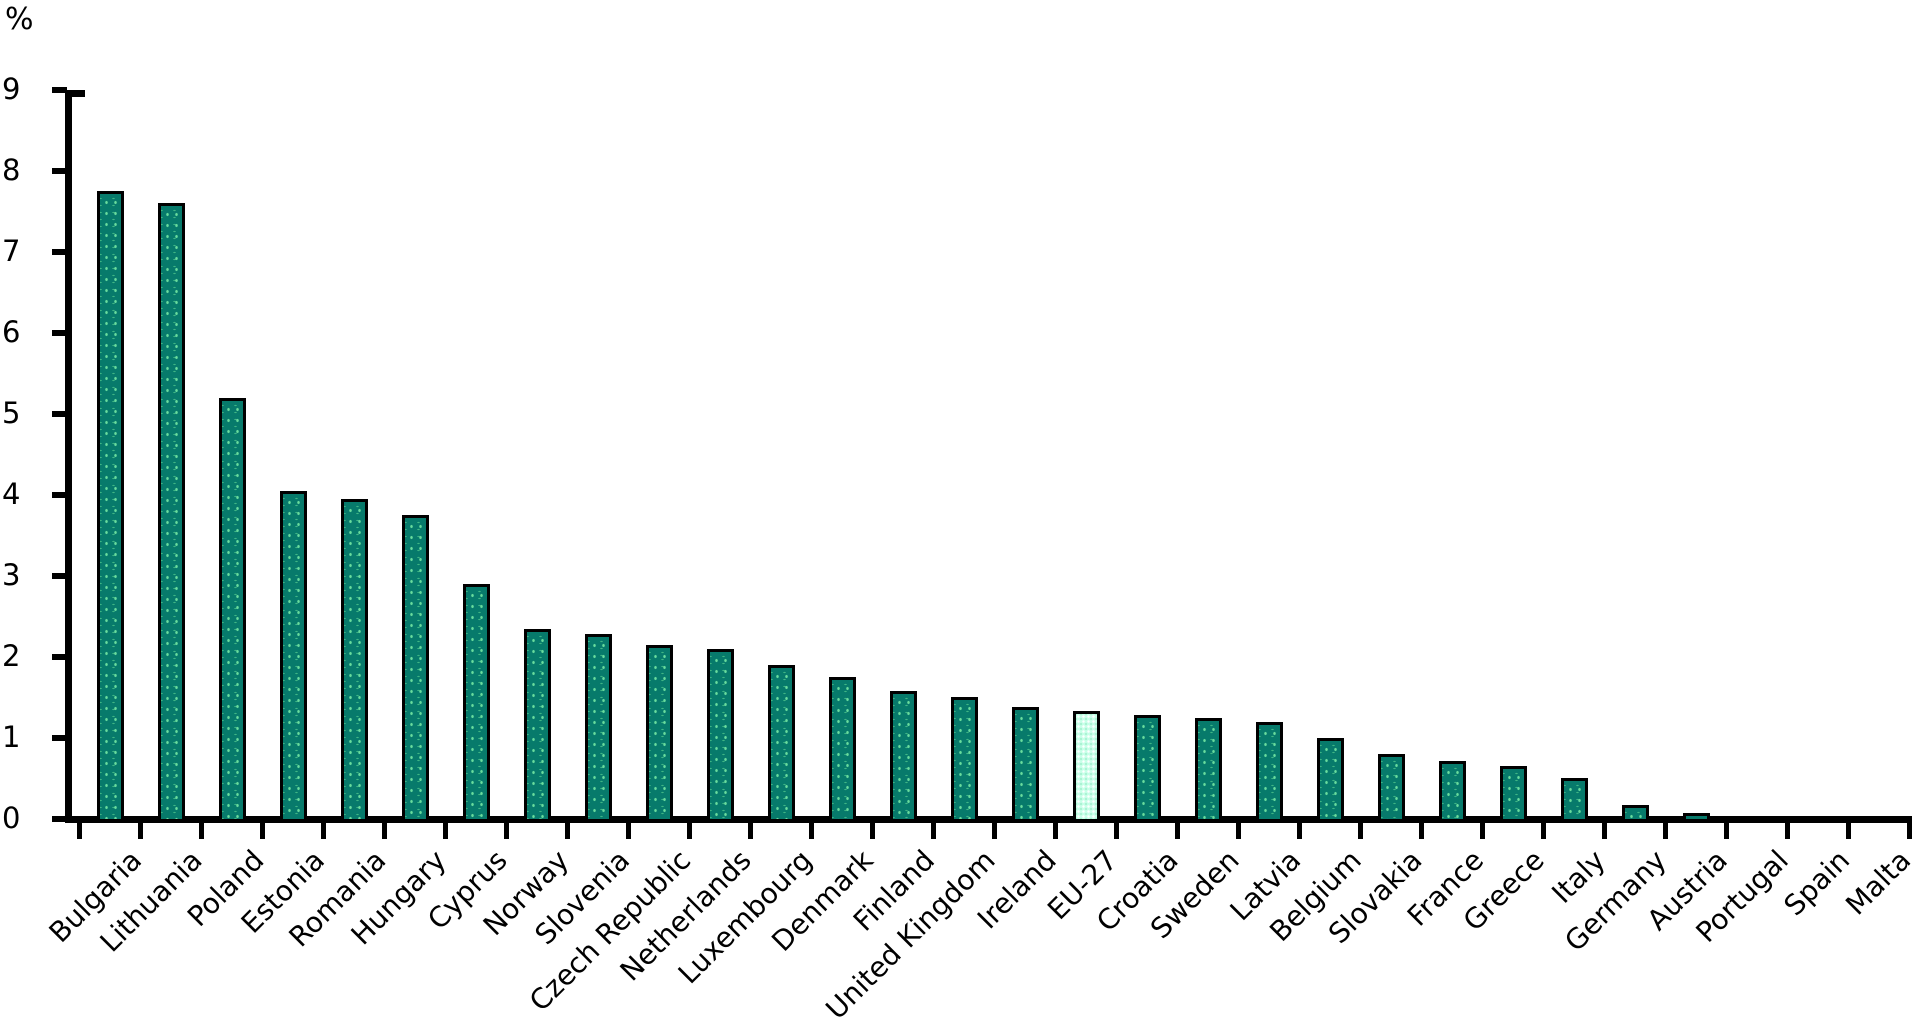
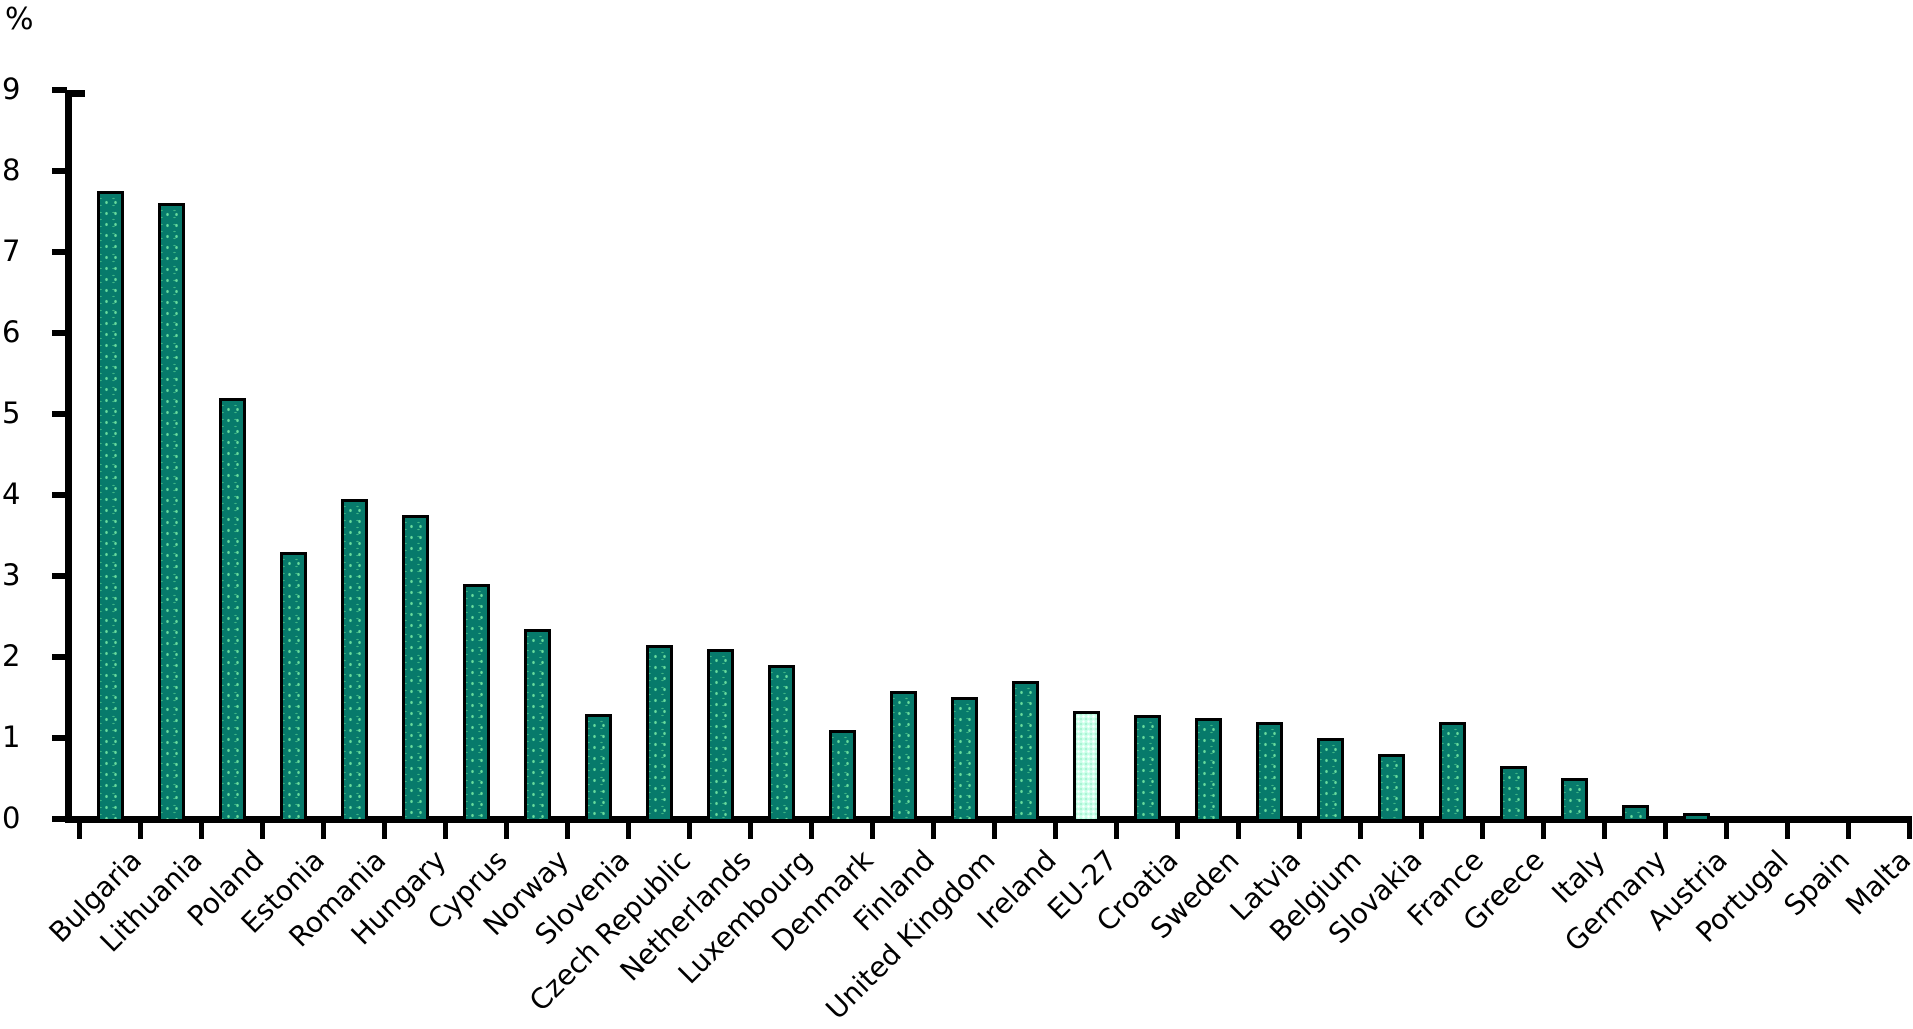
Estonia: 4.0 -> 3.3
Slovenia: 2.3 -> 1.3
Denmark: 1.8 -> 1.1
Ireland: 1.4 -> 1.7
France: 0.7 -> 1.2
